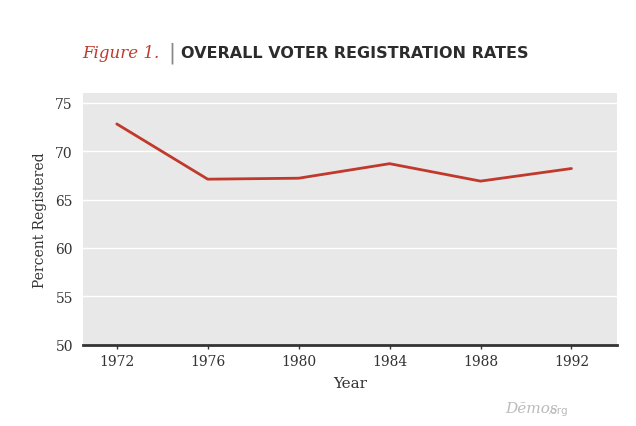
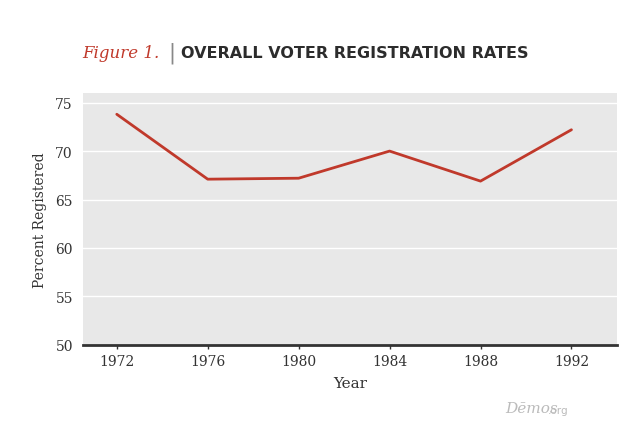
1972: 72.8 -> 73.8
1984: 68.7 -> 70.0
1992: 68.2 -> 72.2
